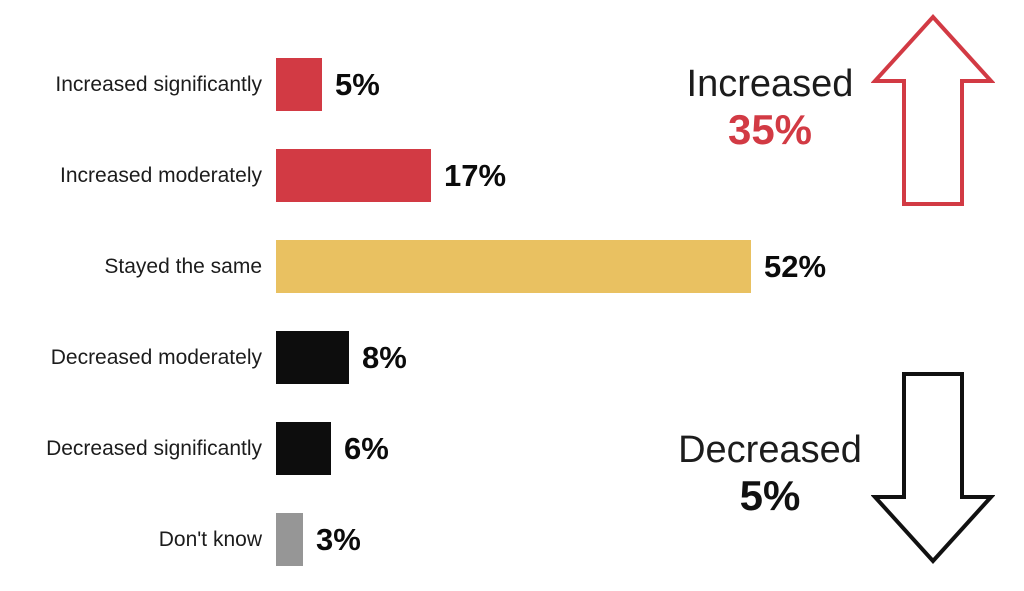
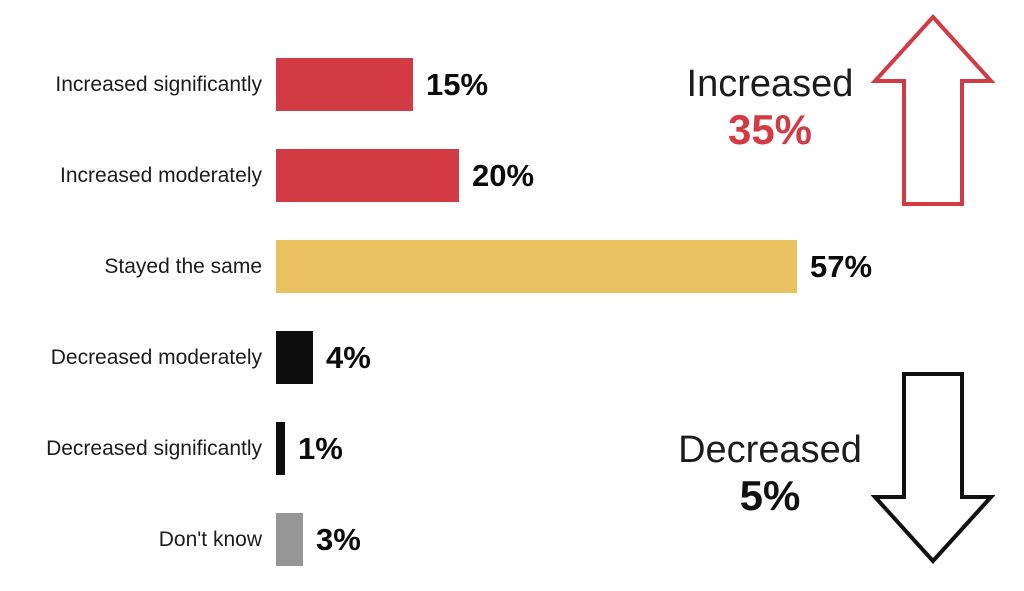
Increased significantly: 5% -> 15%
Increased moderately: 17% -> 20%
Stayed the same: 52% -> 57%
Decreased moderately: 8% -> 4%
Decreased significantly: 6% -> 1%
